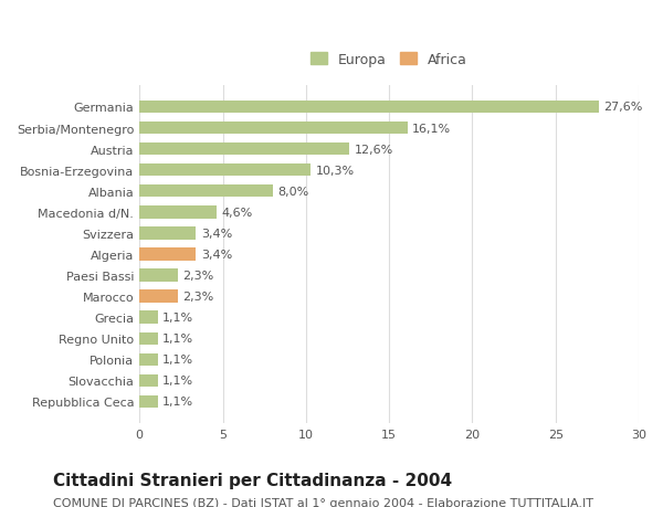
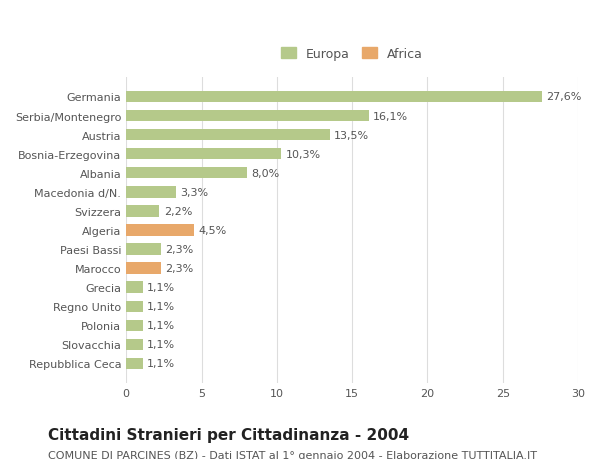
Austria: 12,6% -> 13,5%
Macedonia d/N.: 4,6% -> 3,3%
Svizzera: 3,4% -> 2,2%
Algeria: 3,4% -> 4,5%
